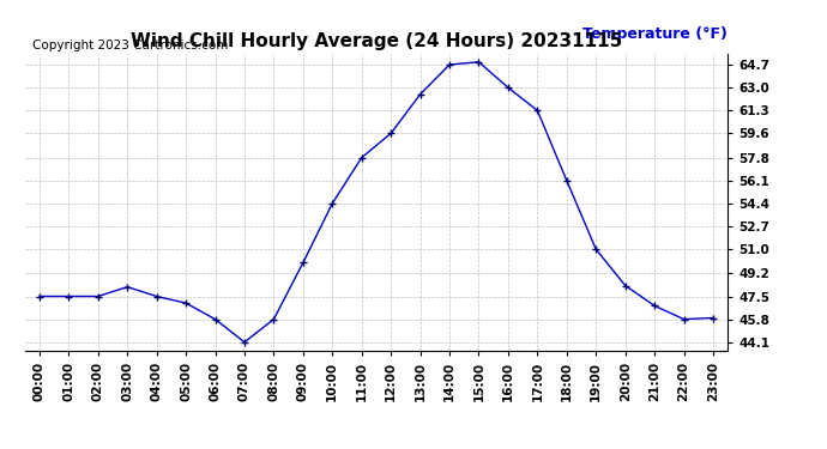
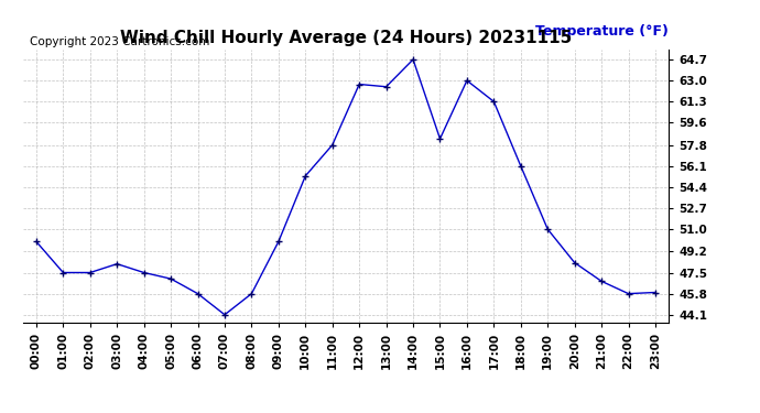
00:00: 47.5 -> 50.0
10:00: 54.4 -> 55.3
12:00: 59.6 -> 62.7
15:00: 64.9 -> 58.3
